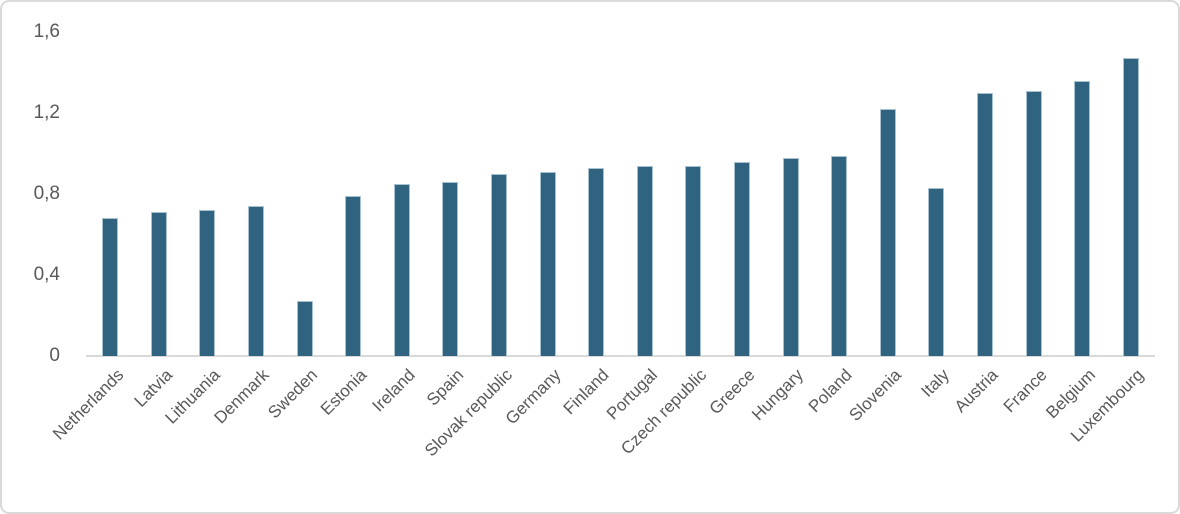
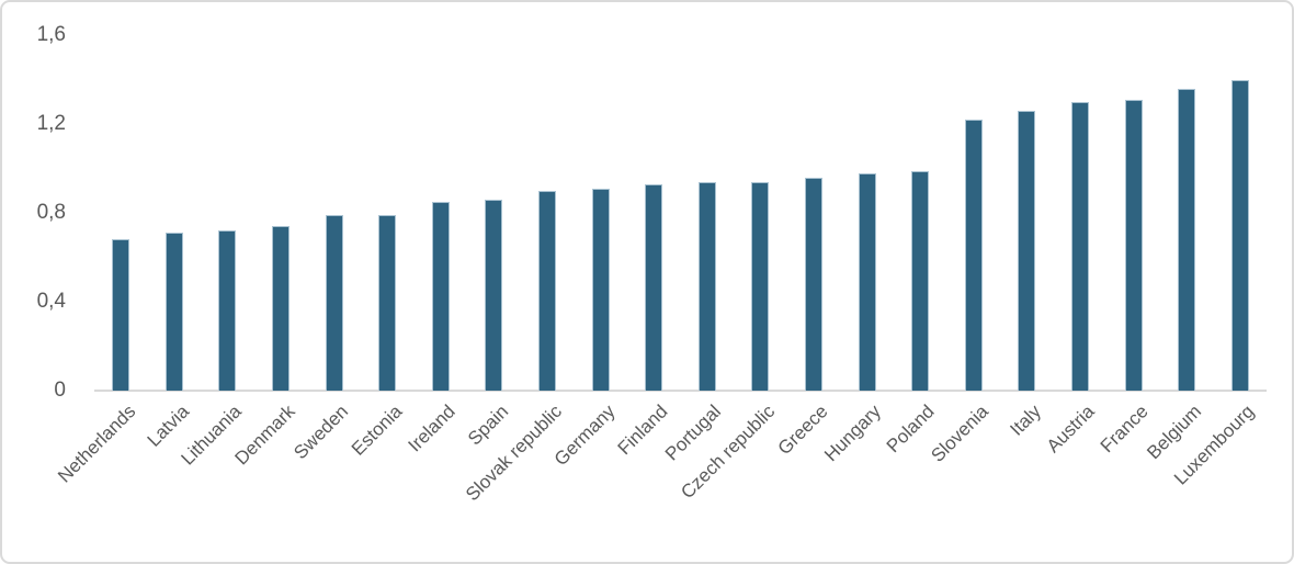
Sweden: 0,27 -> 0,79
Italy: 0,83 -> 1,26
Luxembourg: 1,47 -> 1,40
